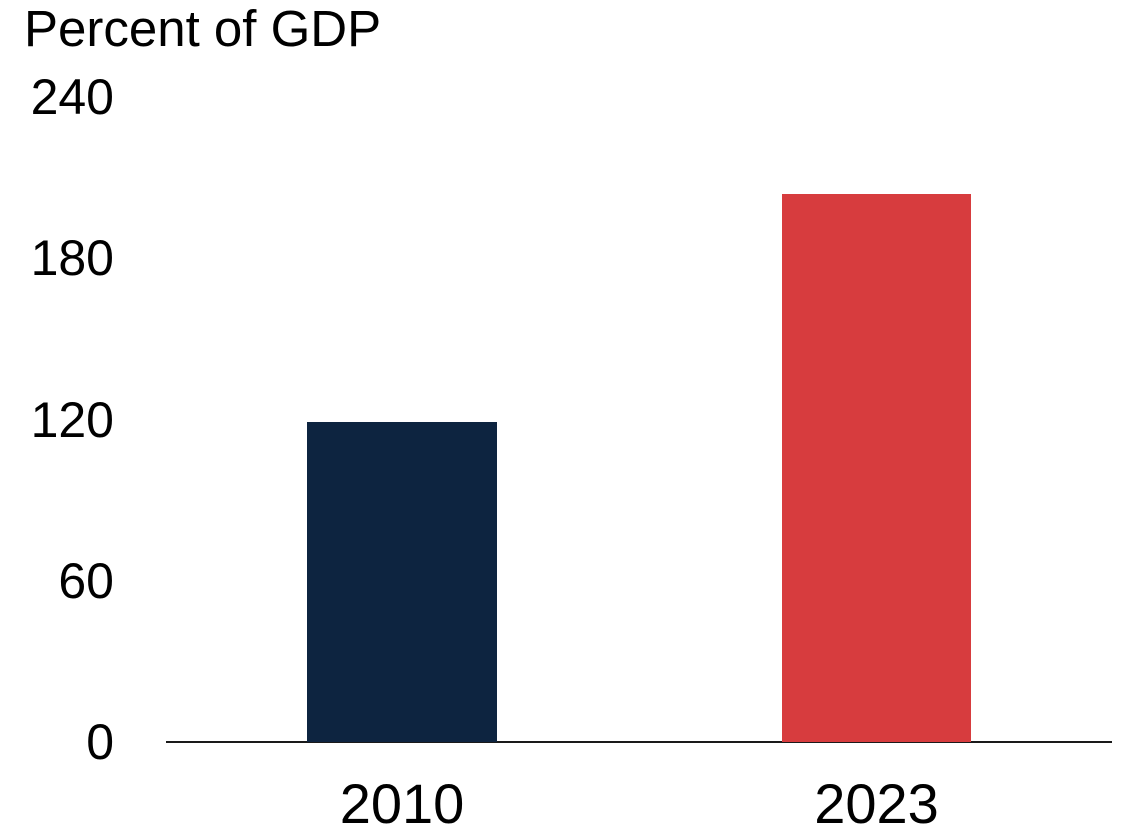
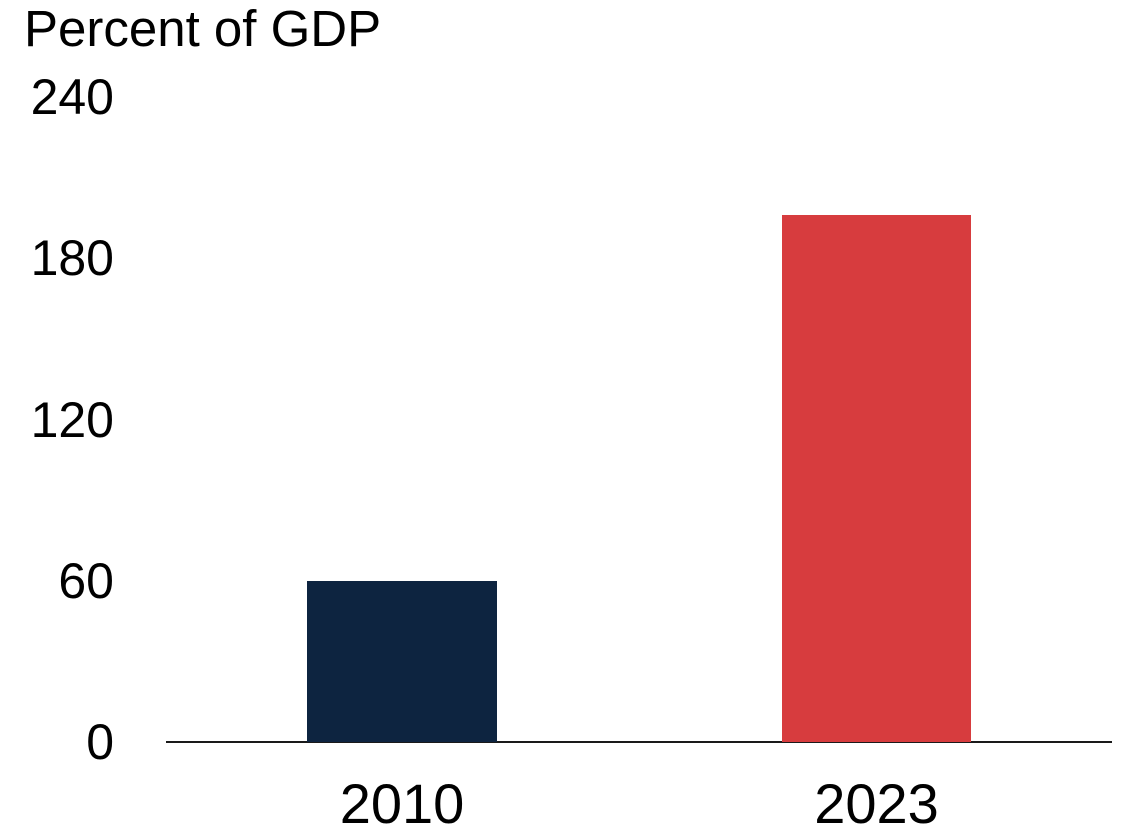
2010: 119 -> 60
2023: 204 -> 196
